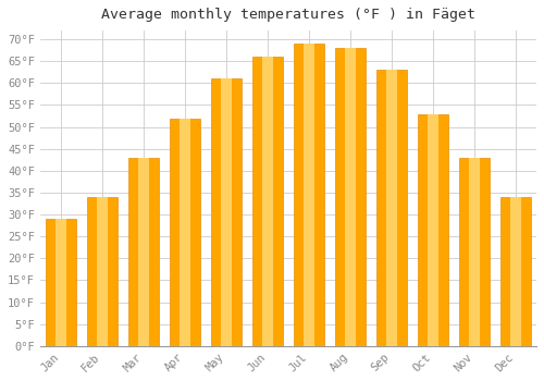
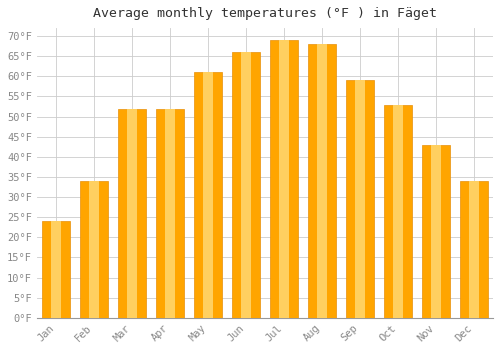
Jan: 29°F -> 24°F
Mar: 43°F -> 52°F
Sep: 63°F -> 59°F
